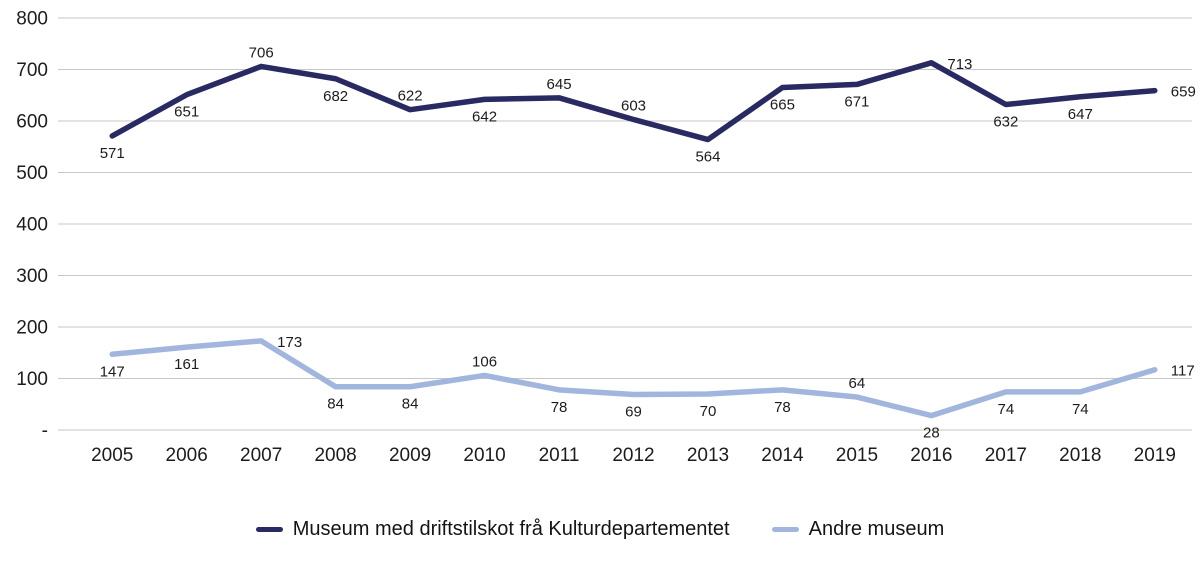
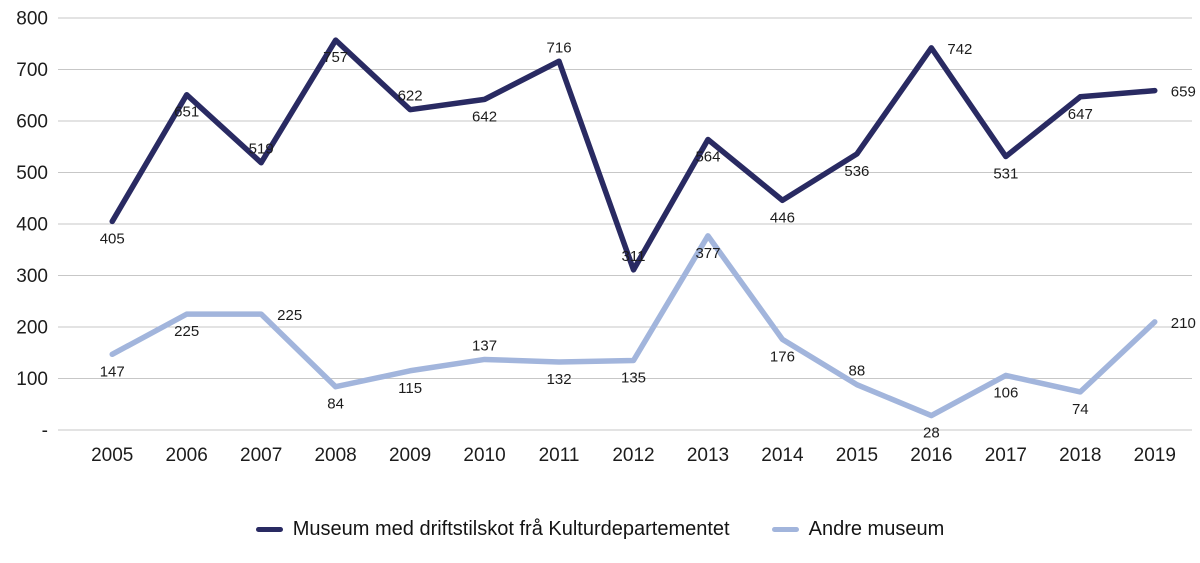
Museum med driftstilskot frå Kulturdepartementet/2005: 571 -> 405
Andre museum/2006: 161 -> 225
Museum med driftstilskot frå Kulturdepartementet/2007: 706 -> 519
Andre museum/2007: 173 -> 225
Museum med driftstilskot frå Kulturdepartementet/2008: 682 -> 757
Andre museum/2009: 84 -> 115
Andre museum/2010: 106 -> 137
Museum med driftstilskot frå Kulturdepartementet/2011: 645 -> 716
Andre museum/2011: 78 -> 132
Museum med driftstilskot frå Kulturdepartementet/2012: 603 -> 311
Andre museum/2012: 69 -> 135
Andre museum/2013: 70 -> 377
Museum med driftstilskot frå Kulturdepartementet/2014: 665 -> 446
Andre museum/2014: 78 -> 176
Museum med driftstilskot frå Kulturdepartementet/2015: 671 -> 536
Andre museum/2015: 64 -> 88
Museum med driftstilskot frå Kulturdepartementet/2016: 713 -> 742
Museum med driftstilskot frå Kulturdepartementet/2017: 632 -> 531
Andre museum/2017: 74 -> 106
Andre museum/2019: 117 -> 210
